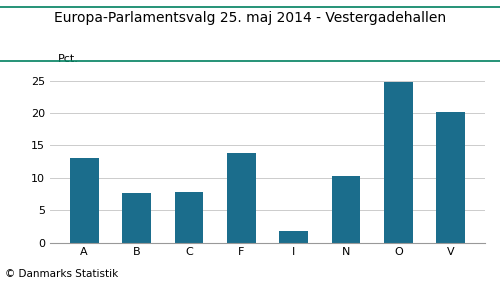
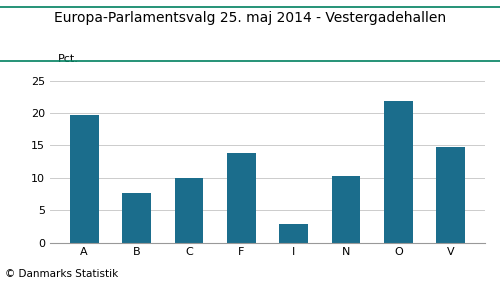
A: 13.0 -> 19.7
C: 7.8 -> 10.0
I: 1.8 -> 2.8
O: 24.8 -> 21.9
V: 20.2 -> 14.7
